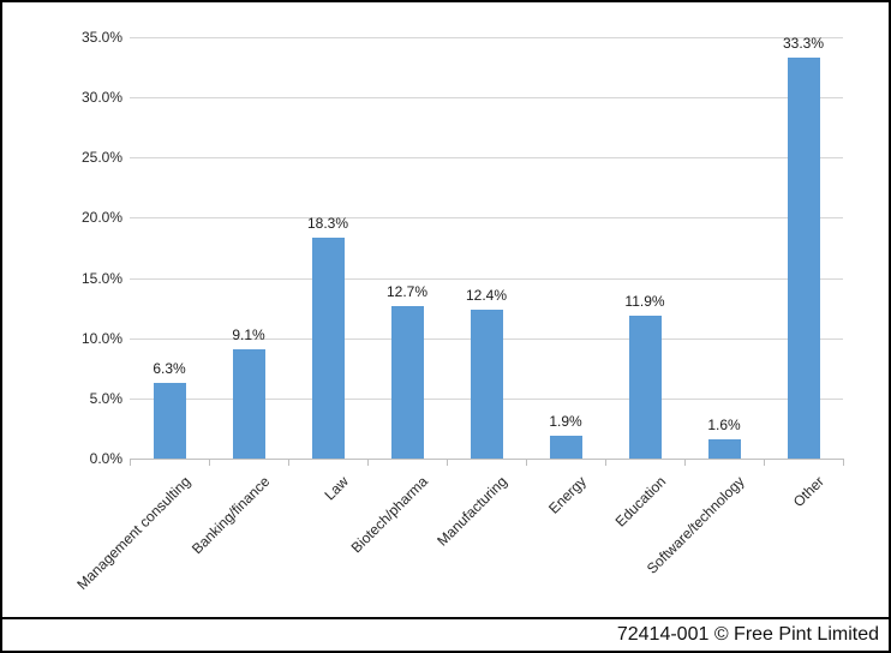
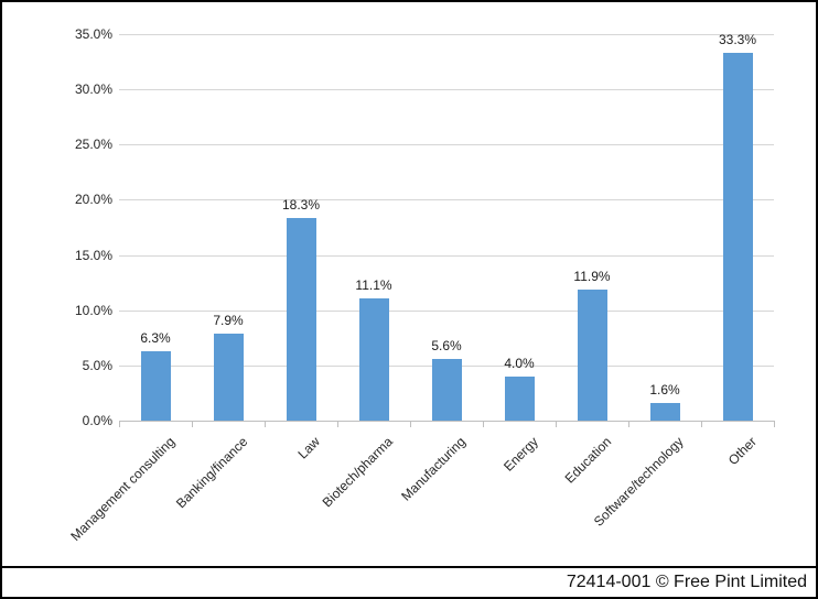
Banking/finance: 9.1% -> 7.9%
Biotech/pharma: 12.7% -> 11.1%
Manufacturing: 12.4% -> 5.6%
Energy: 1.9% -> 4.0%
